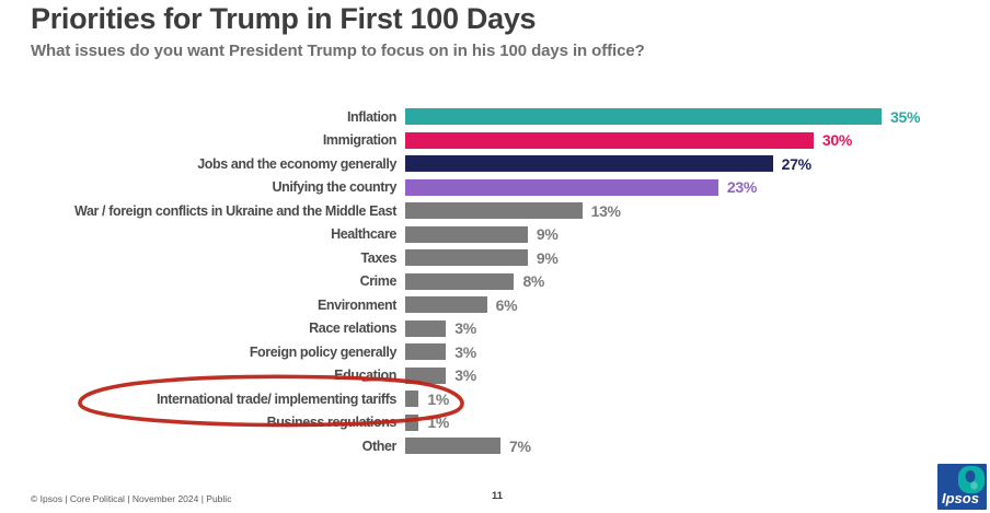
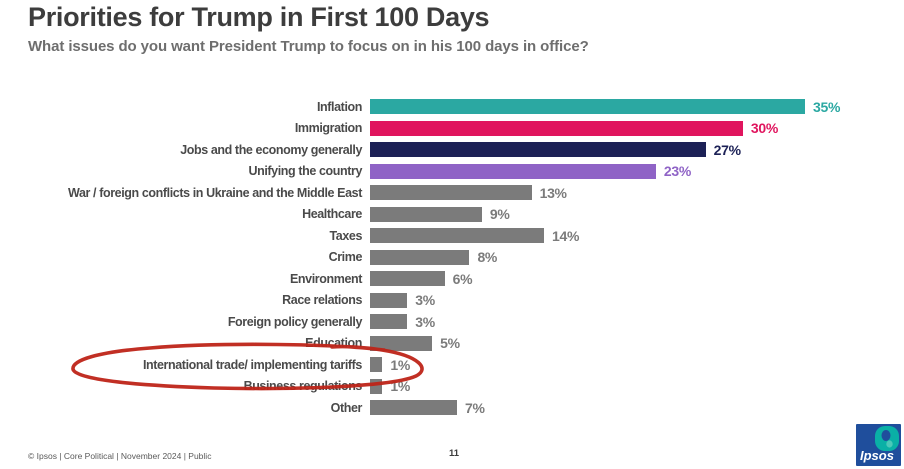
Taxes: 9% -> 14%
Education: 3% -> 5%
